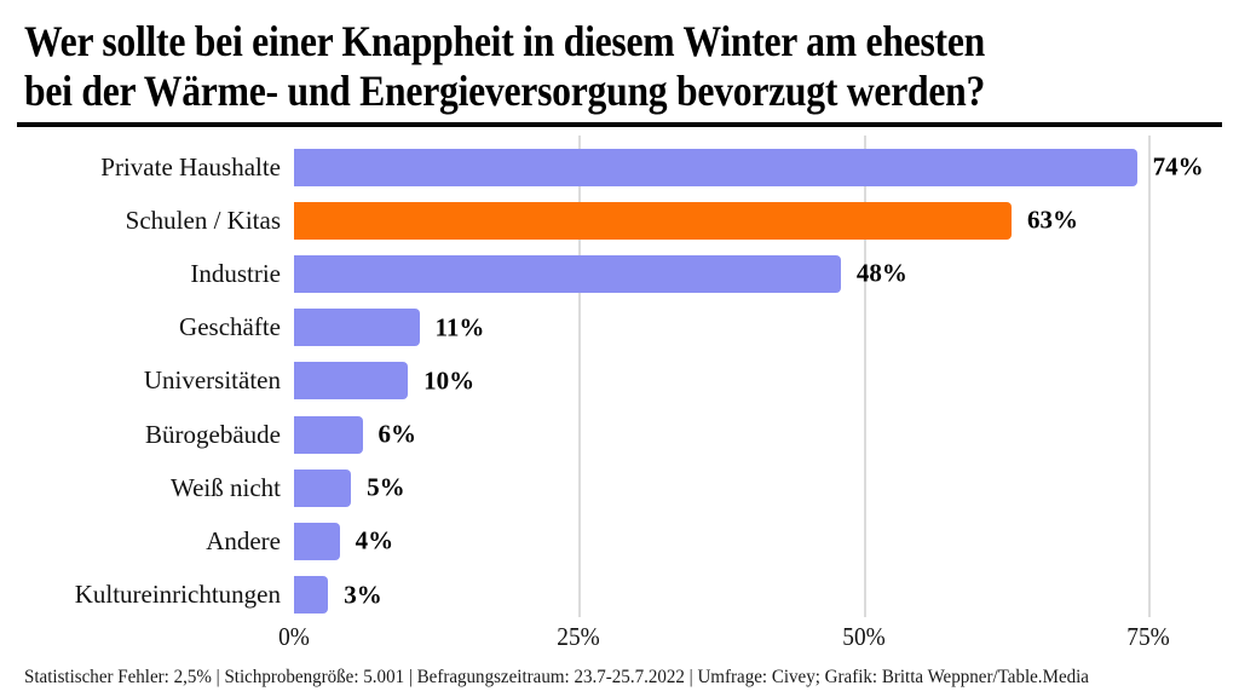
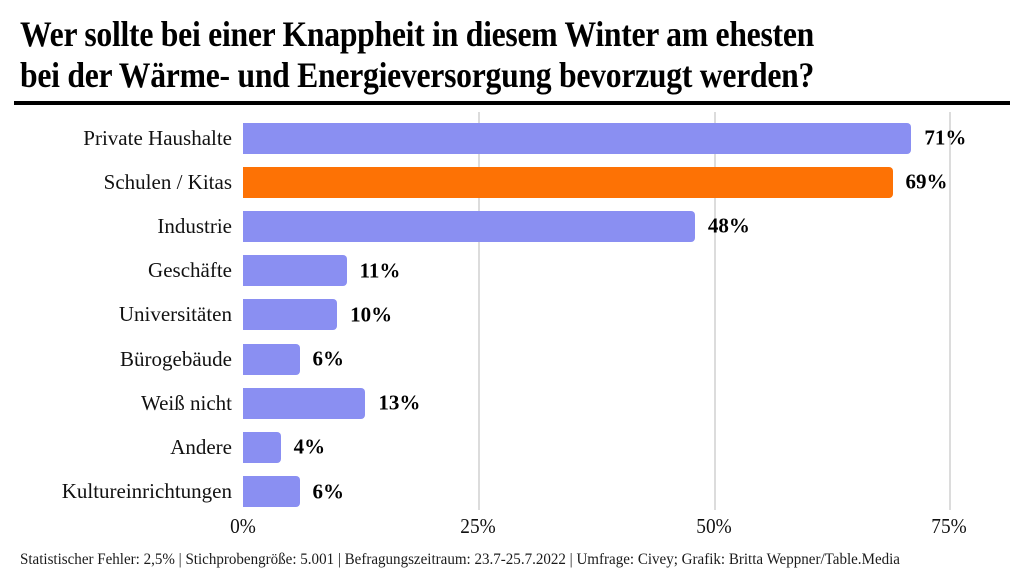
Private Haushalte: 74% -> 71%
Schulen / Kitas: 63% -> 69%
Weiß nicht: 5% -> 13%
Kultureinrichtungen: 3% -> 6%
